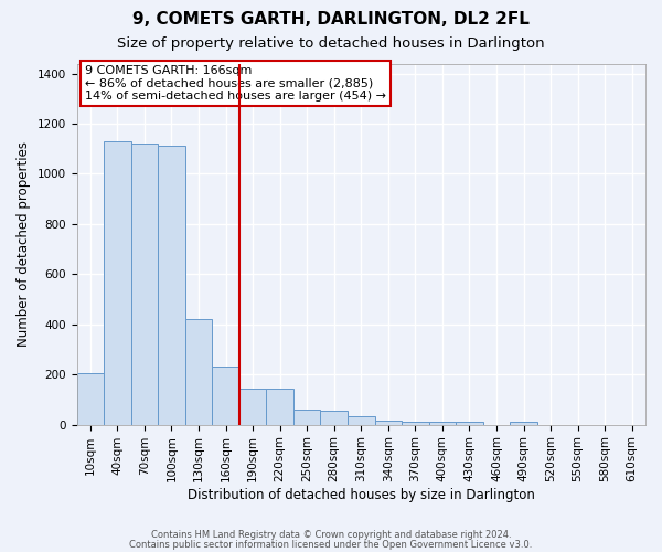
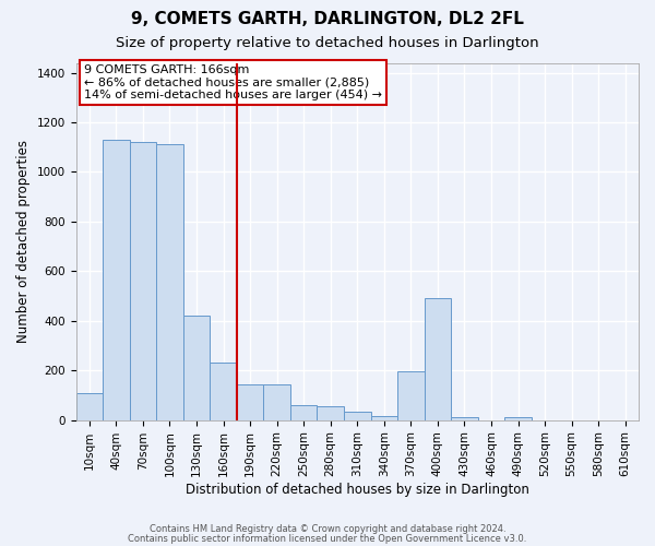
10sqm: 205 -> 110
370sqm: 12 -> 195
400sqm: 12 -> 490
